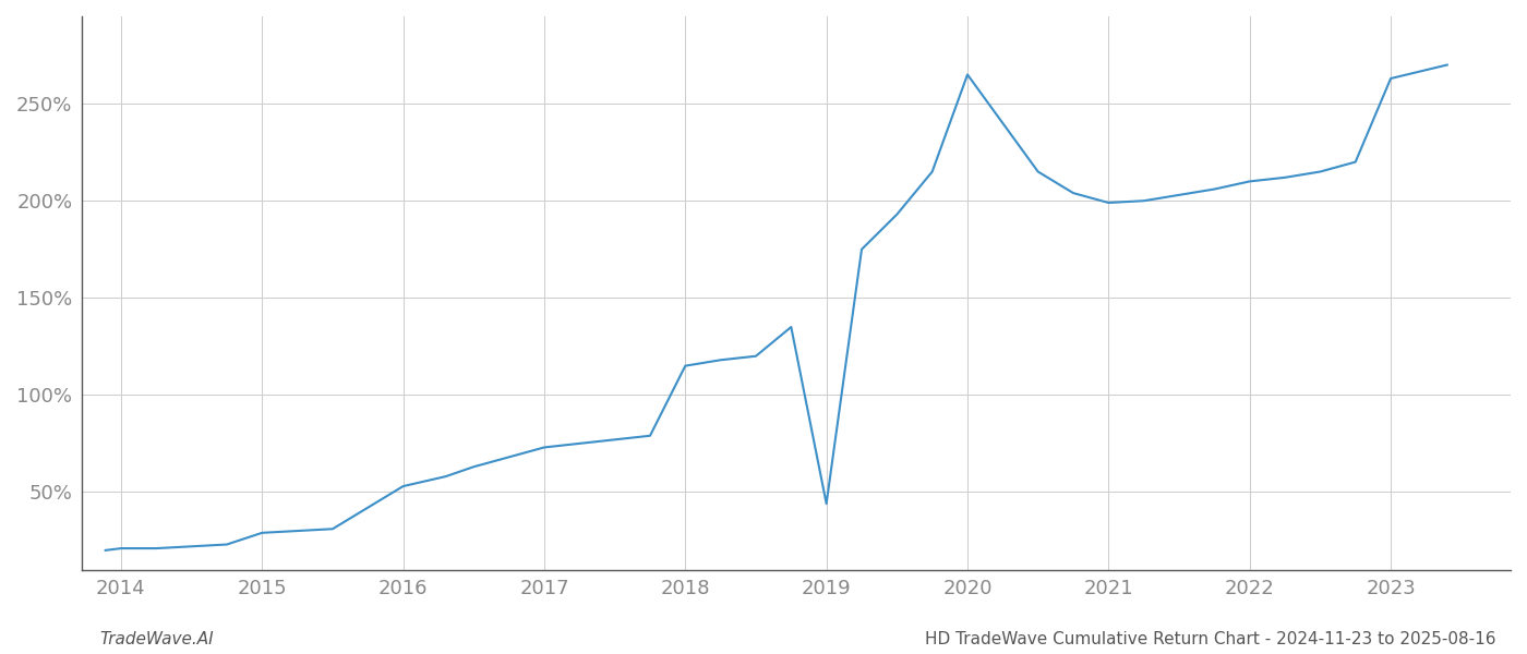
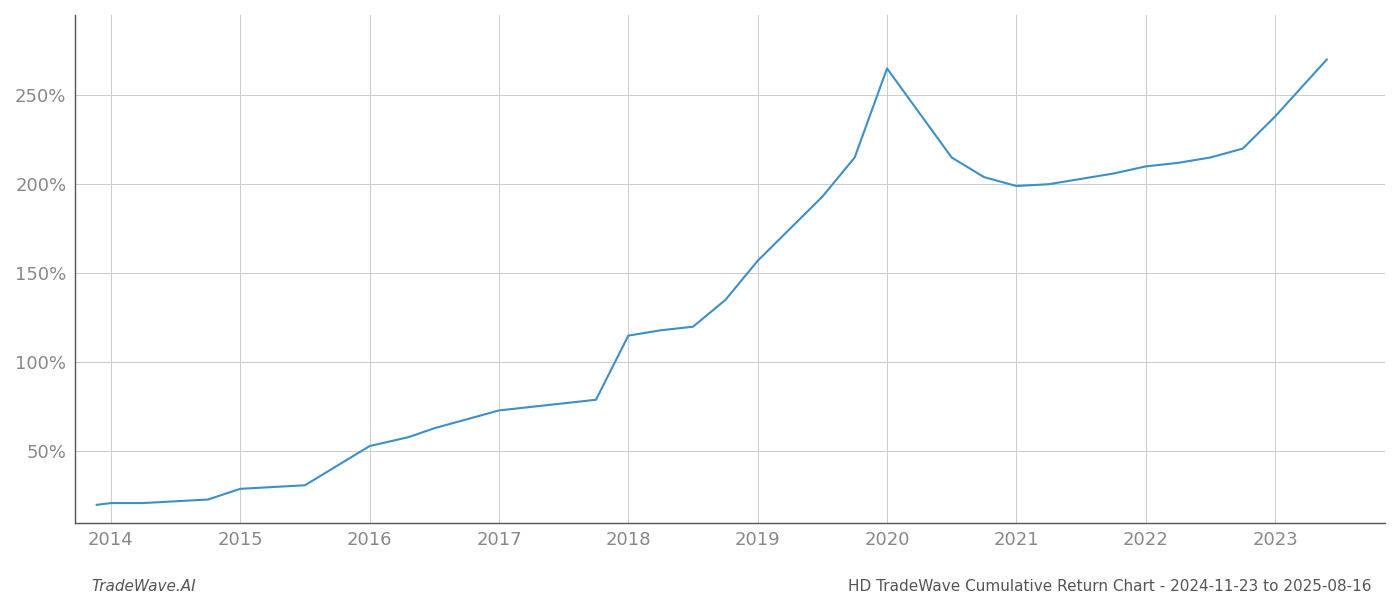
2019: 44% -> 157%
2023: 263% -> 238%
